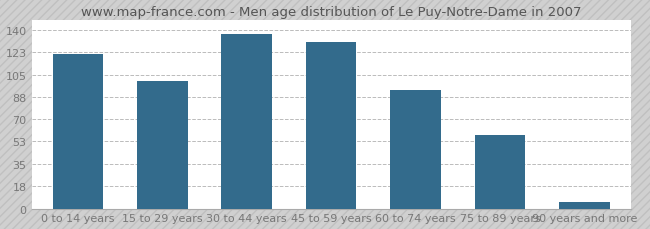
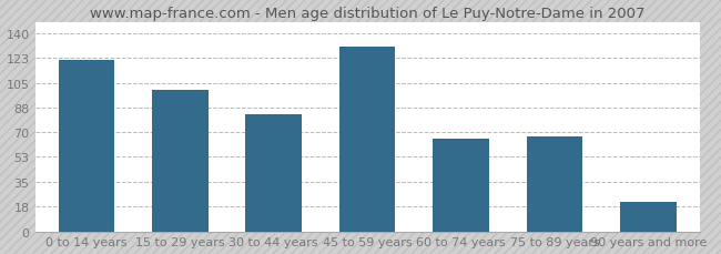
30 to 44 years: 137 -> 83
60 to 74 years: 93 -> 66
75 to 89 years: 58 -> 67
90 years and more: 5 -> 21
